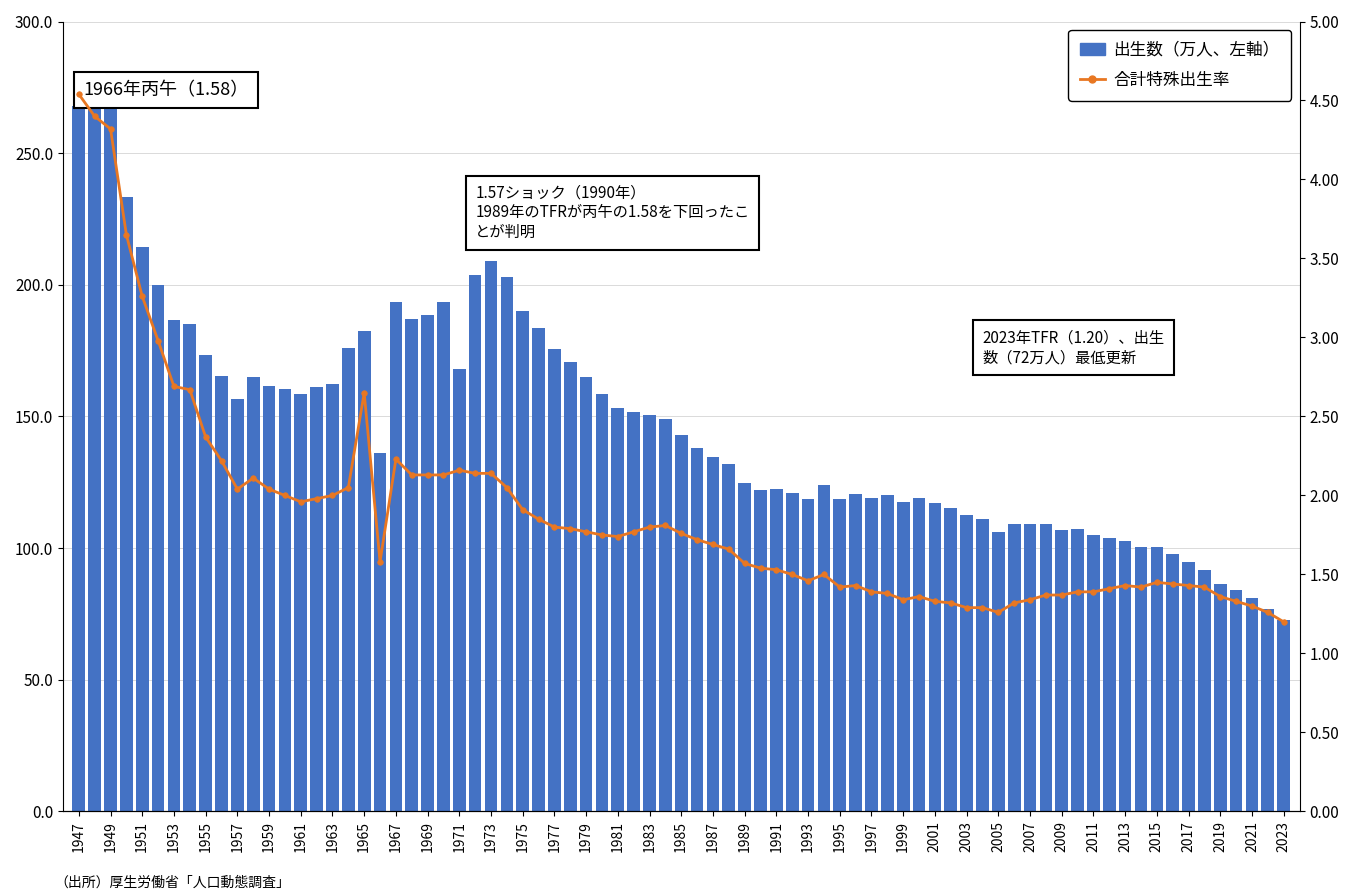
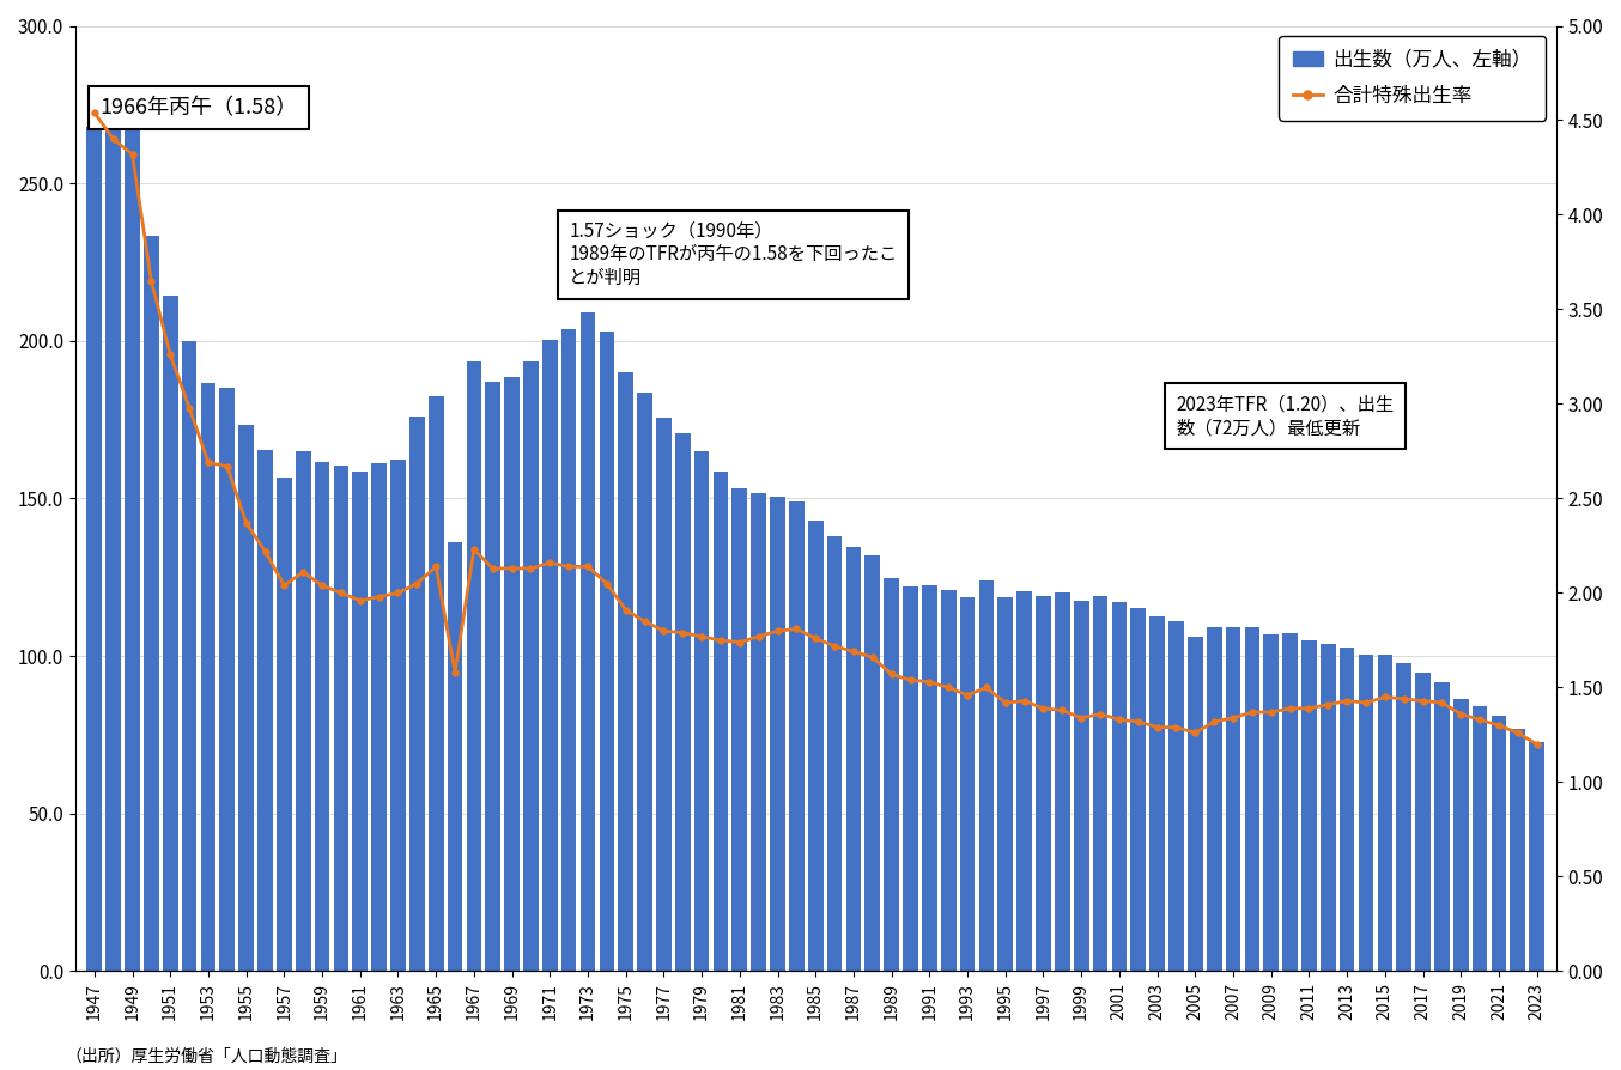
合計特殊出生率/1965: 2.65 -> 2.14
出生数（万人、左軸）/1971: 168.0 -> 200.5
